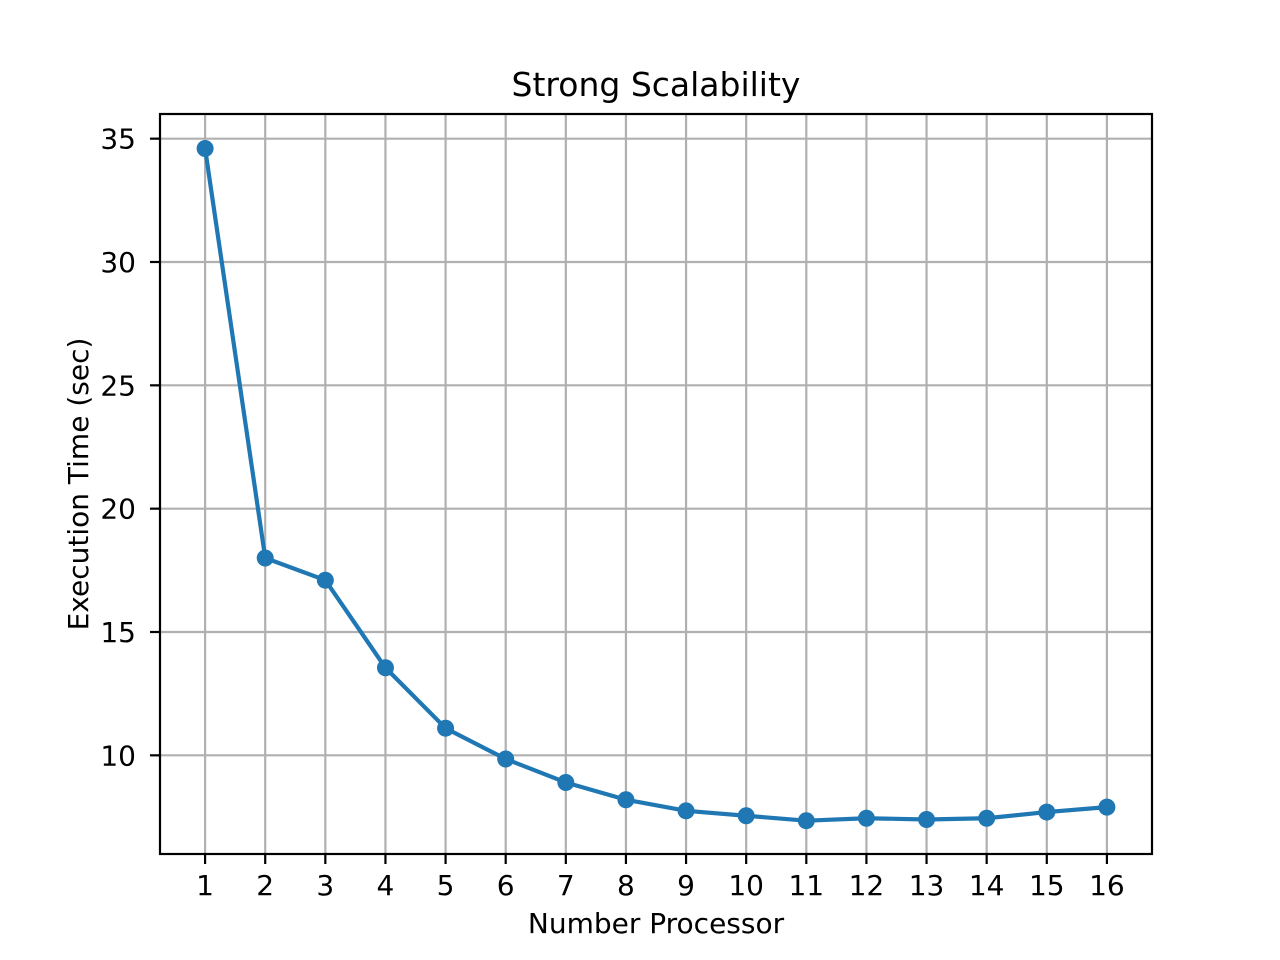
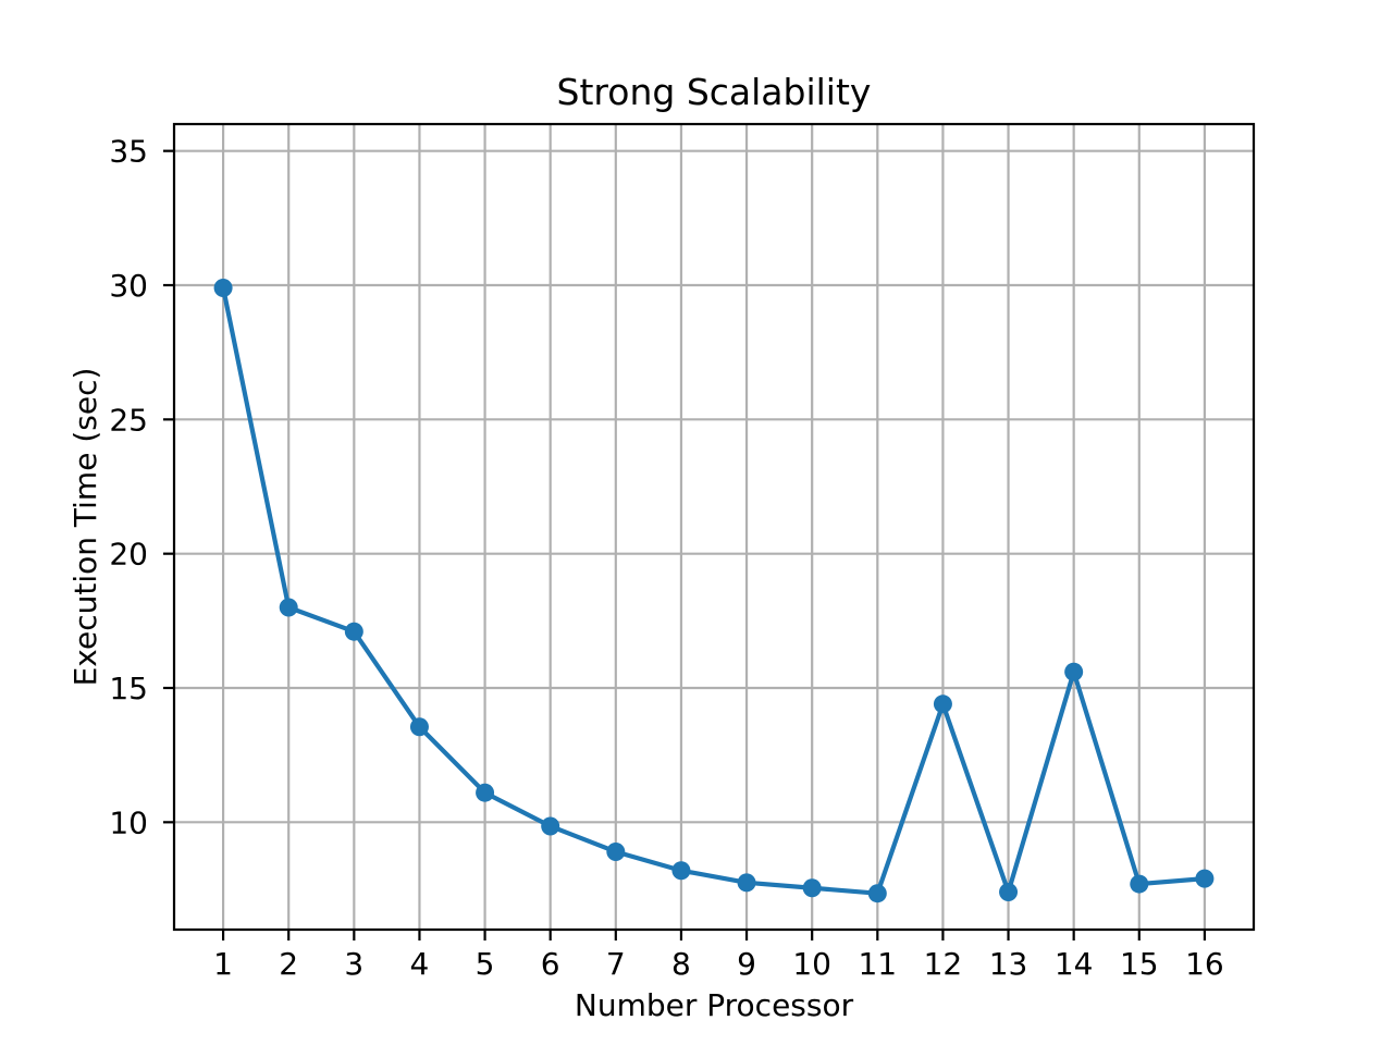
1: 34.6 -> 29.9
12: 7.5 -> 14.4
14: 7.5 -> 15.6
